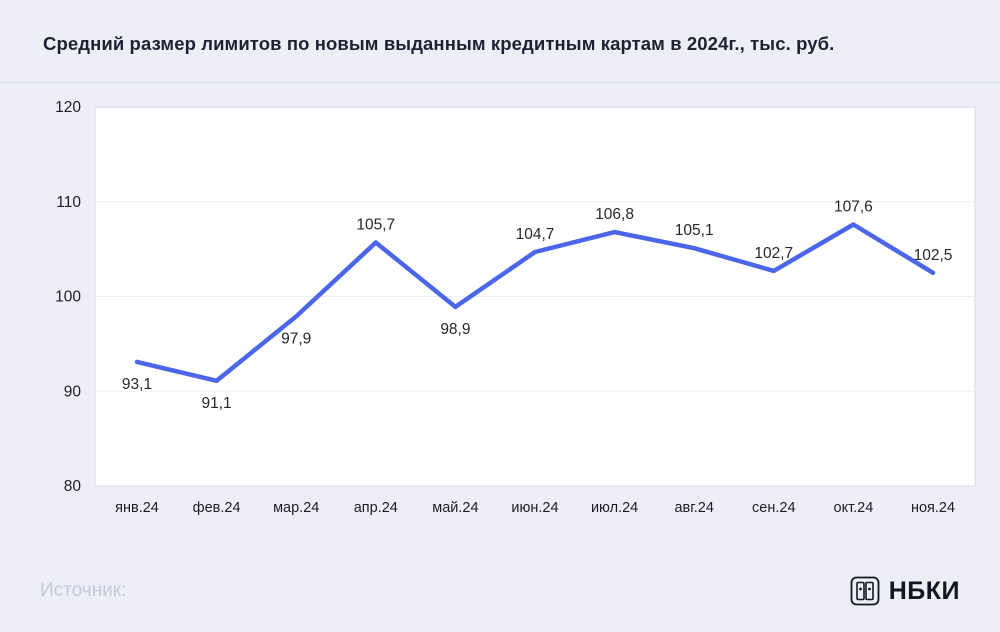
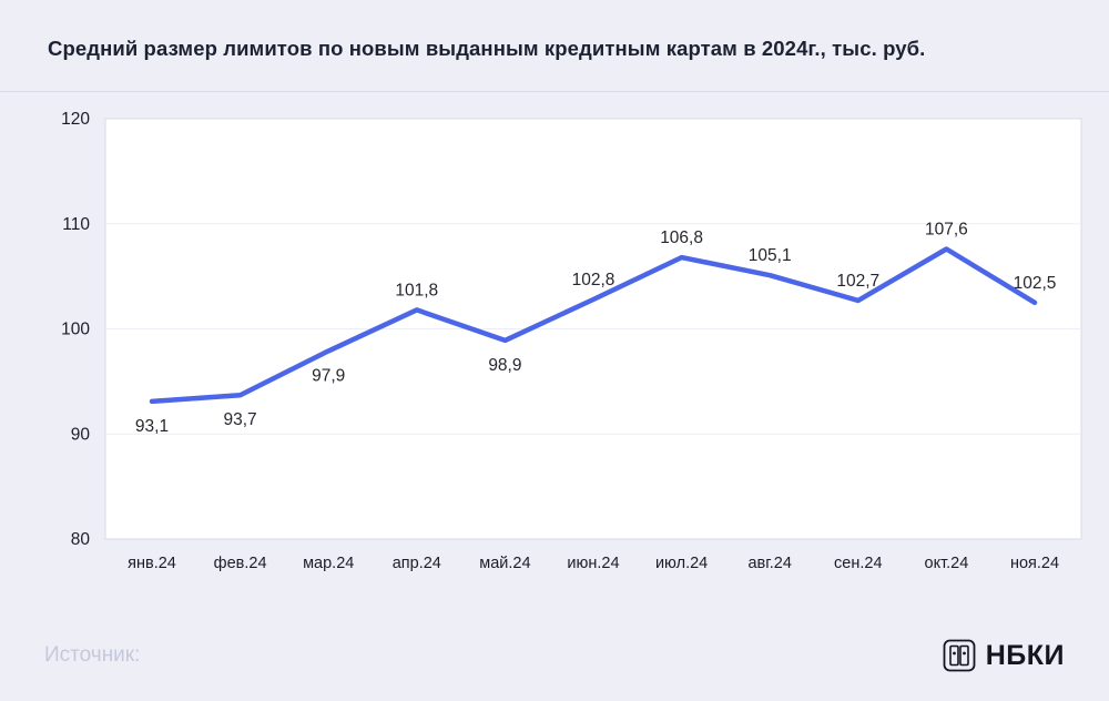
фев.24: 91,1 -> 93,7
апр.24: 105,7 -> 101,8
июн.24: 104,7 -> 102,8
